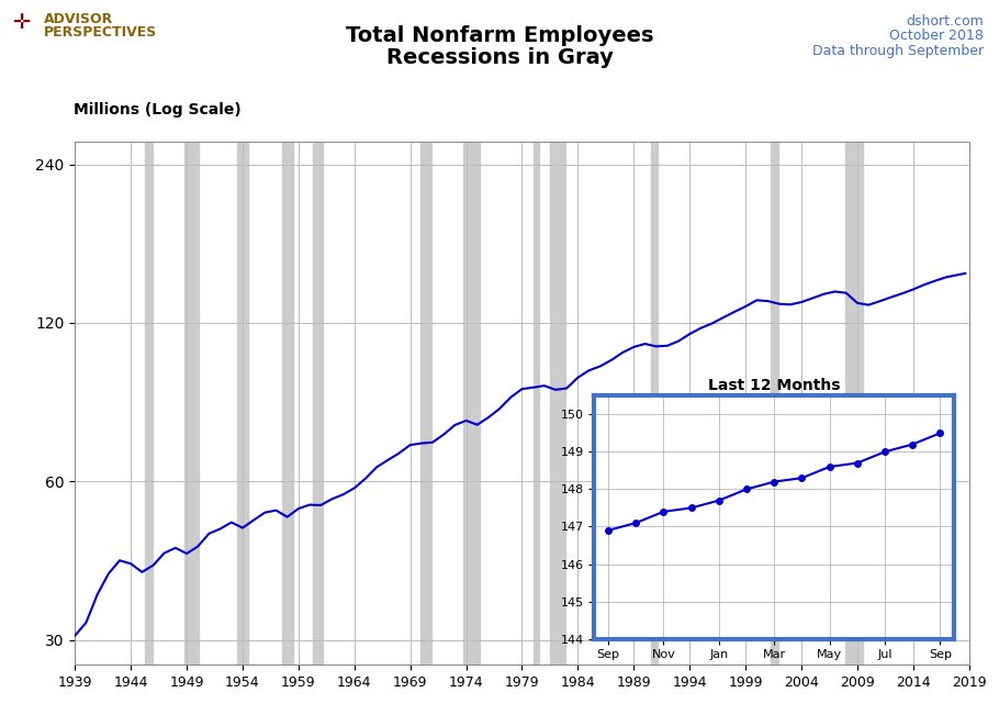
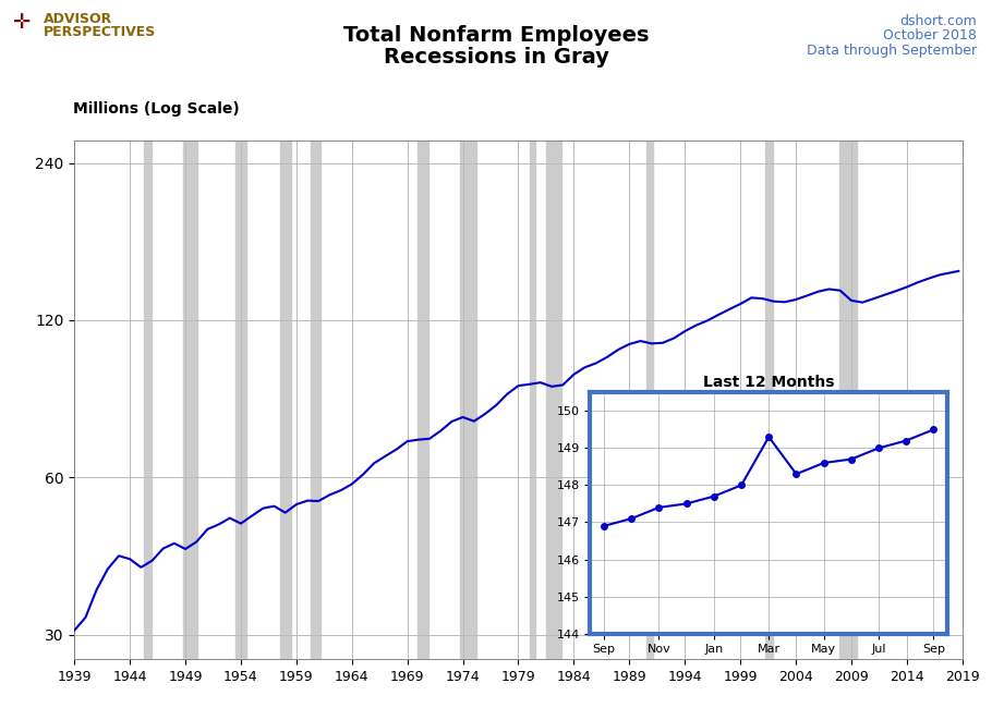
Last 12 Months/Mar: 148.2 -> 149.3
